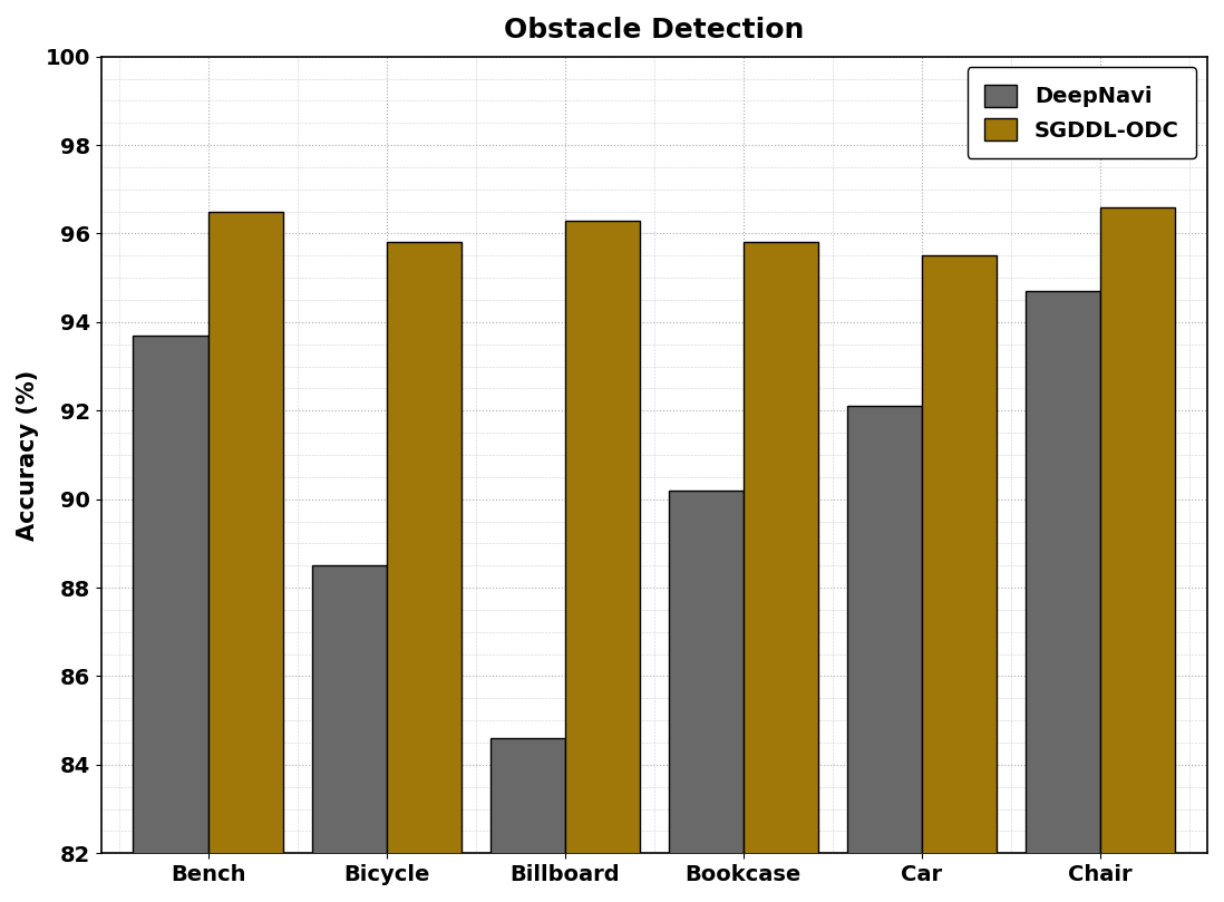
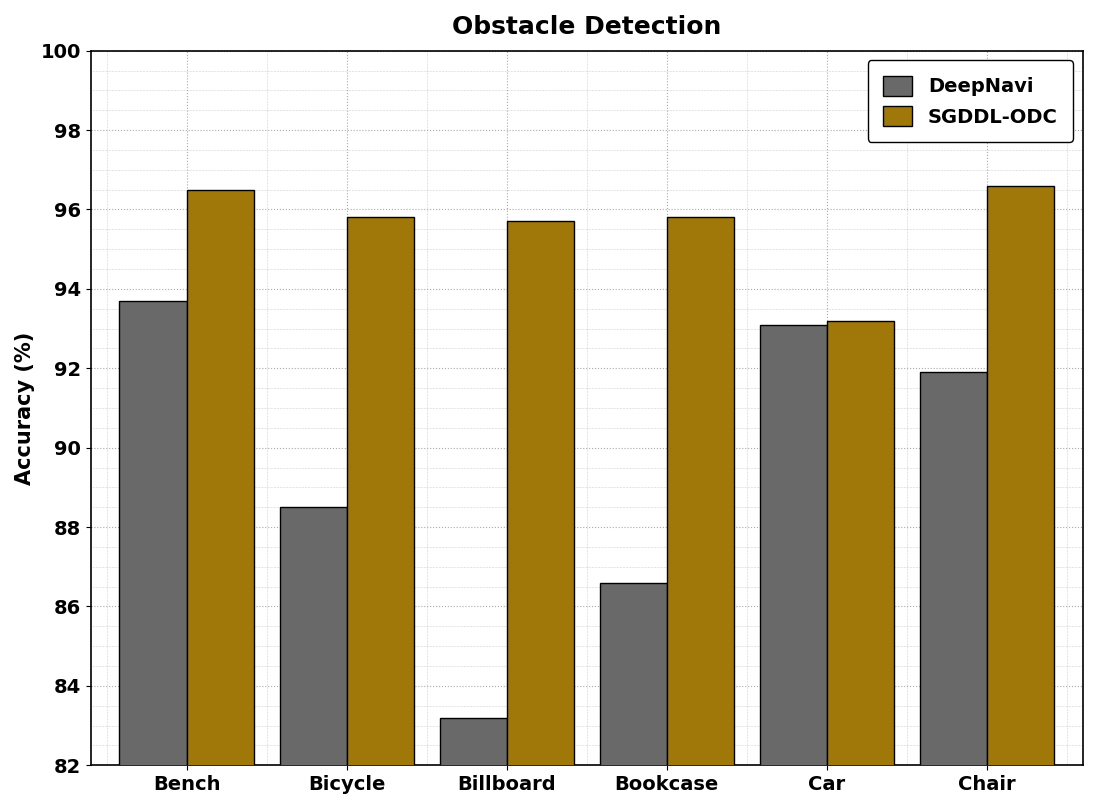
DeepNavi/Billboard: 84.6 -> 83.2
SGDDL-ODC/Billboard: 96.3 -> 95.7
DeepNavi/Bookcase: 90.2 -> 86.6
DeepNavi/Car: 92.1 -> 93.1
SGDDL-ODC/Car: 95.5 -> 93.2
DeepNavi/Chair: 94.7 -> 91.9
